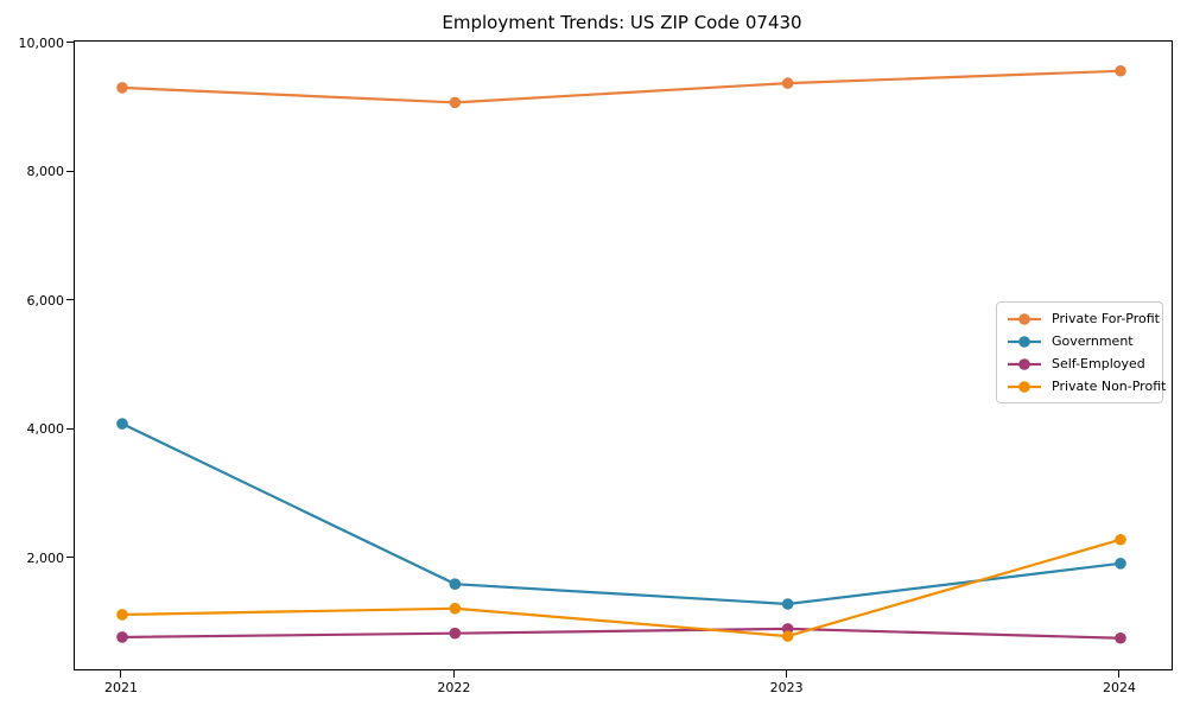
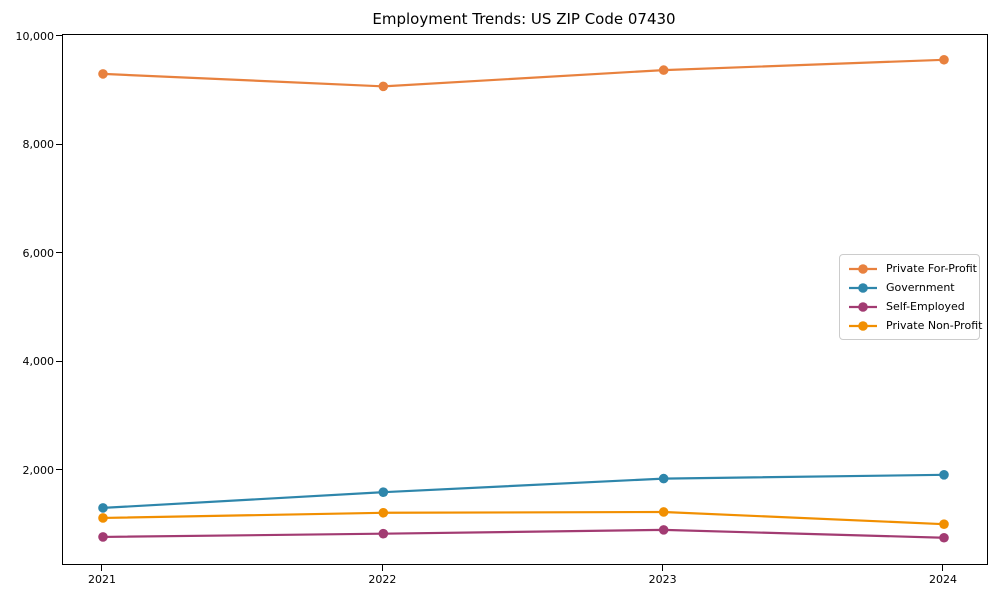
Government/2021: 4100 -> 1300
Government/2023: 1300 -> 1900
Private Non-Profit/2023: 800 -> 1200
Private Non-Profit/2024: 2300 -> 1000
